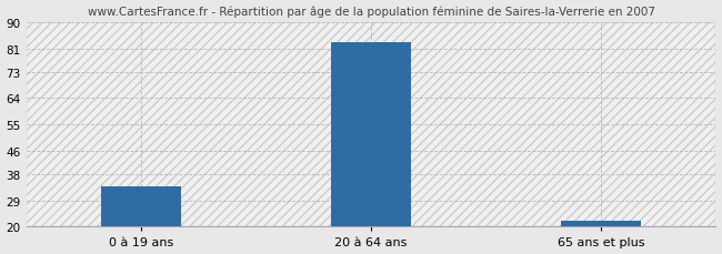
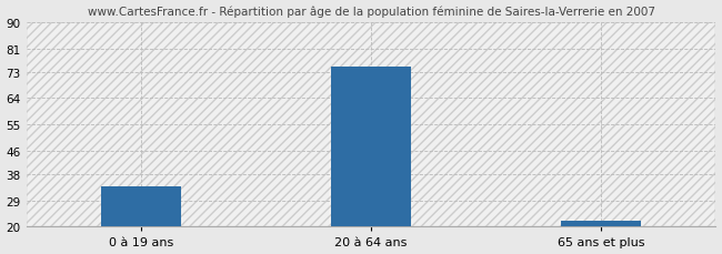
20 à 64 ans: 83 -> 75
